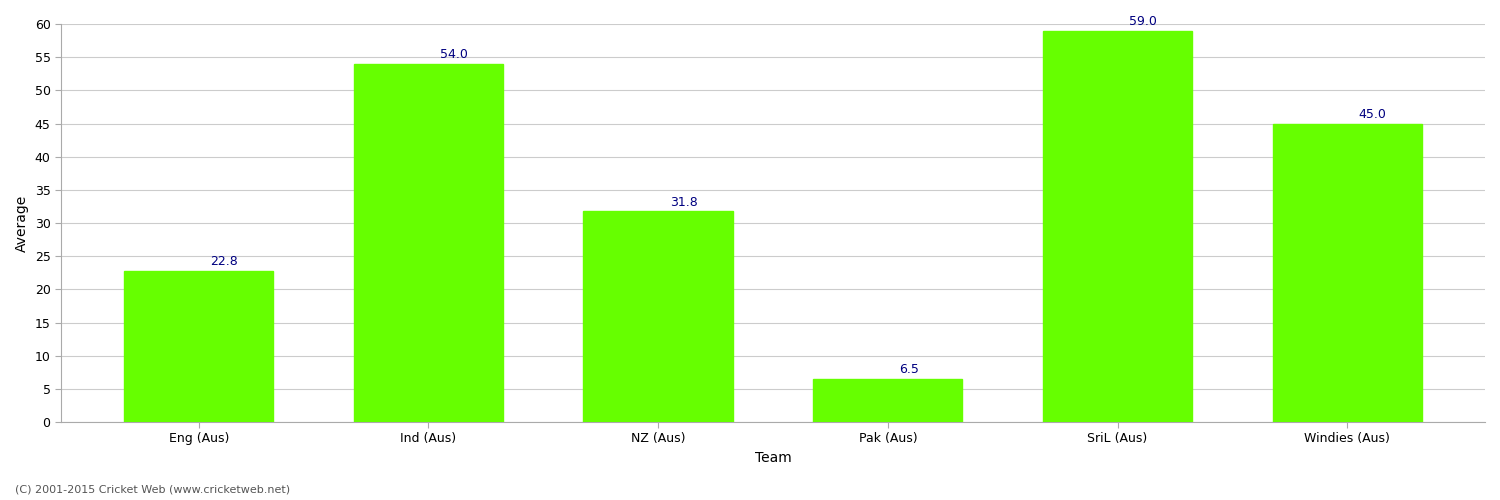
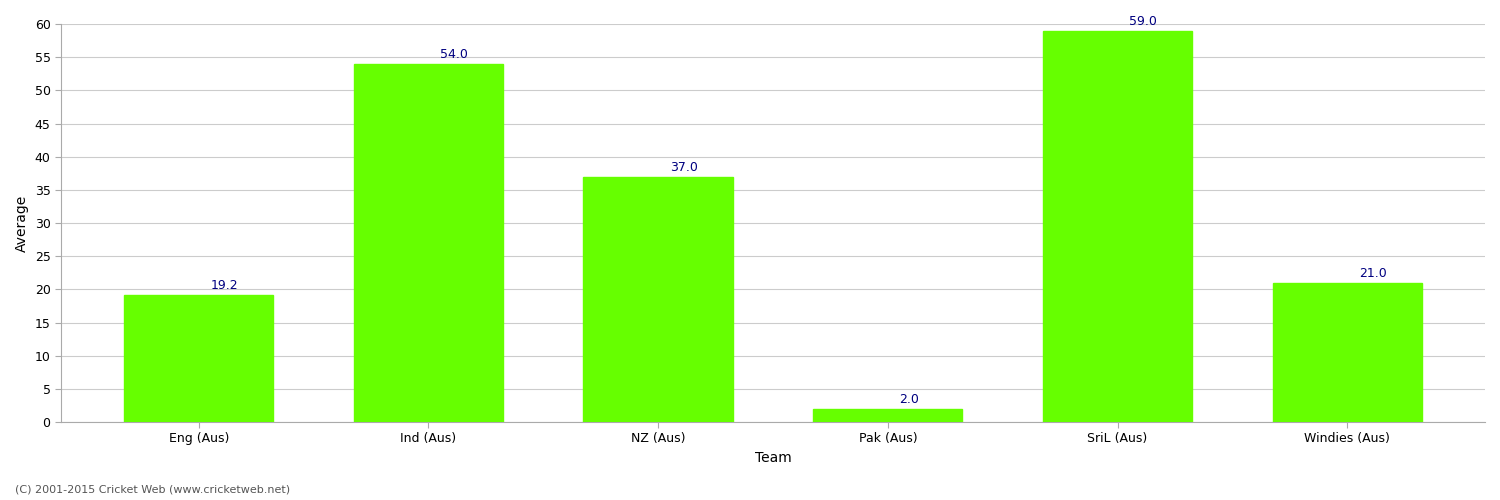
Eng (Aus): 22.8 -> 19.2
NZ (Aus): 31.8 -> 37.0
Pak (Aus): 6.5 -> 2.0
Windies (Aus): 45.0 -> 21.0
